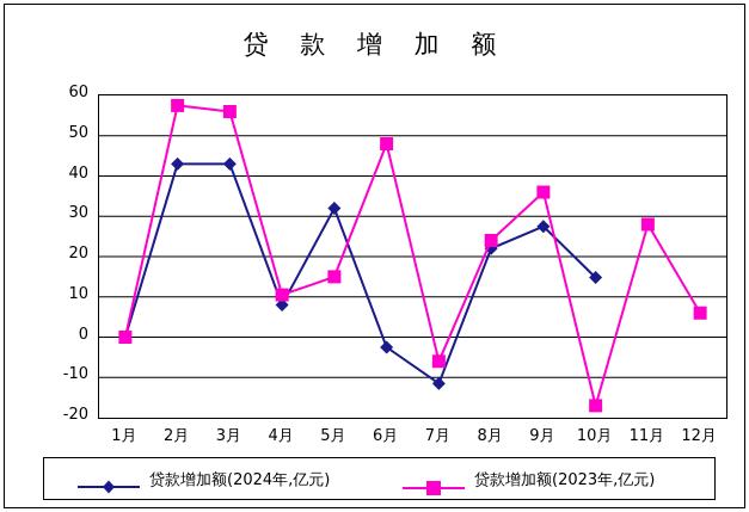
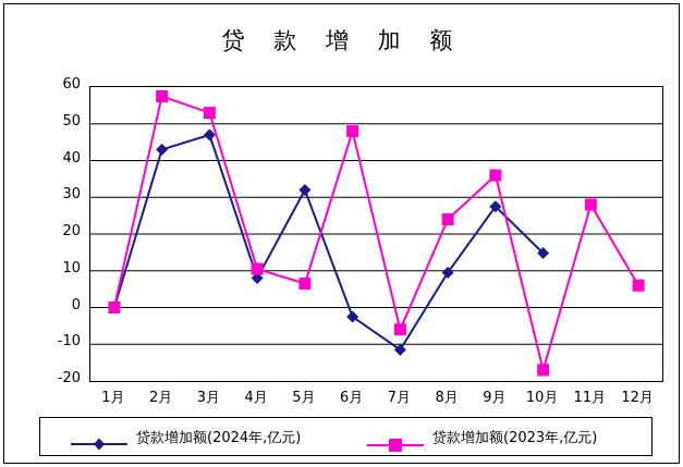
贷款增加额(2024年,亿元)/3月: 43 -> 47
贷款增加额(2023年,亿元)/3月: 56 -> 53
贷款增加额(2023年,亿元)/5月: 15 -> 6
贷款增加额(2024年,亿元)/8月: 22 -> 10
